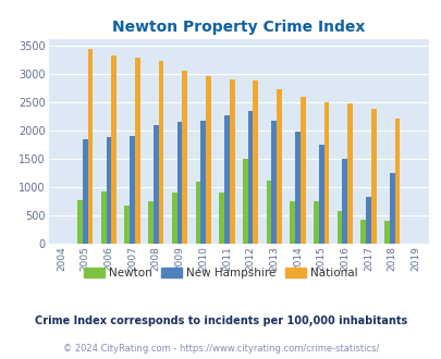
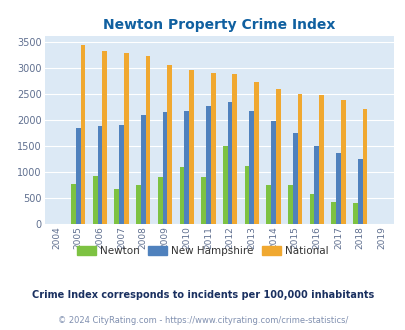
New Hampshire/2017: 840 -> 1380
